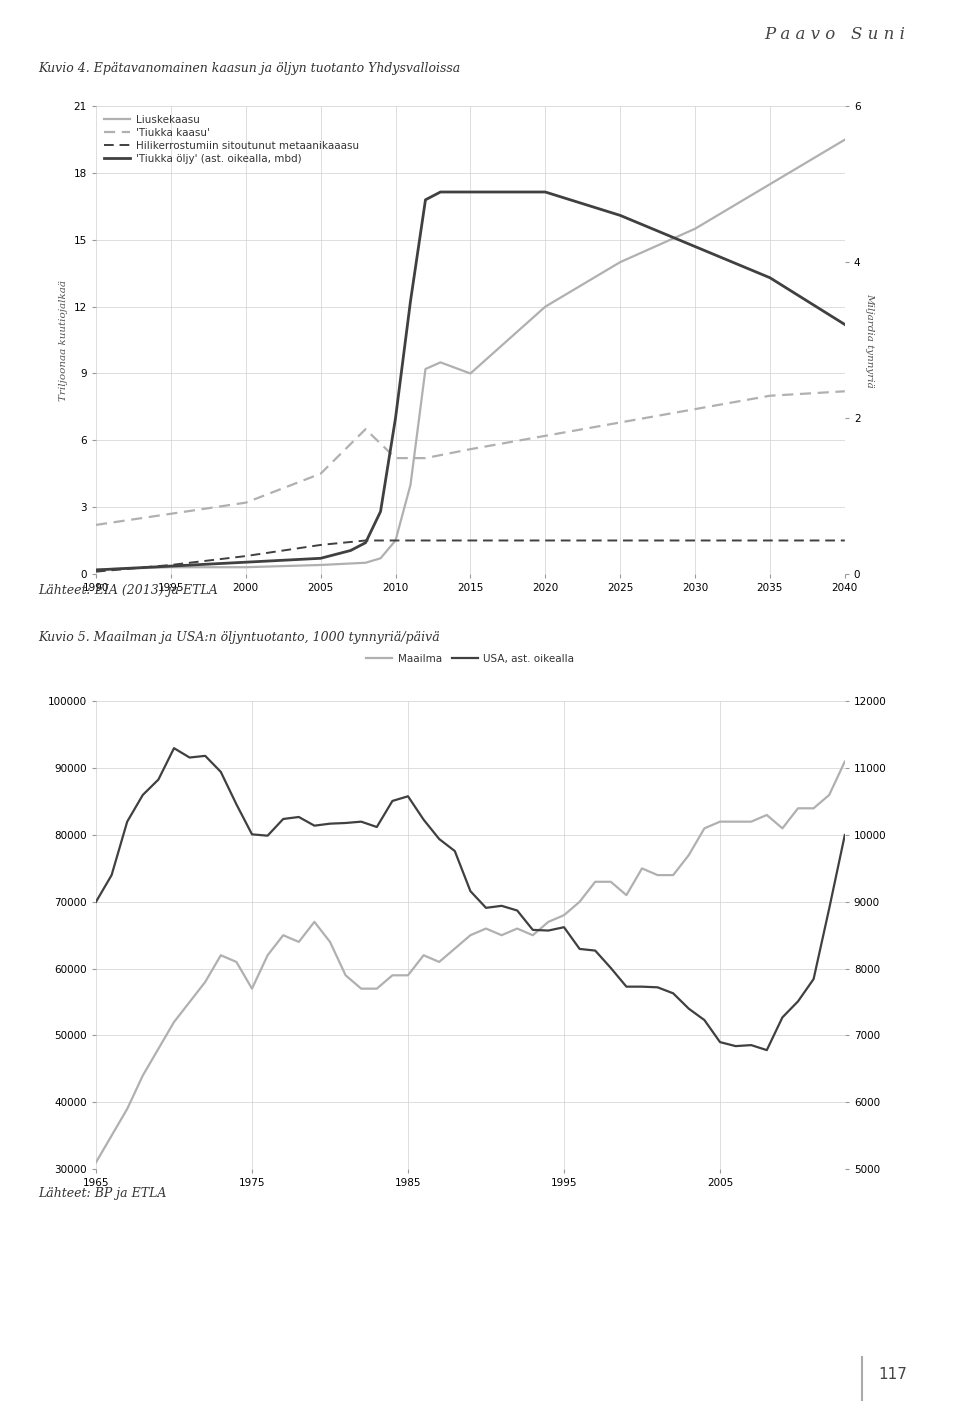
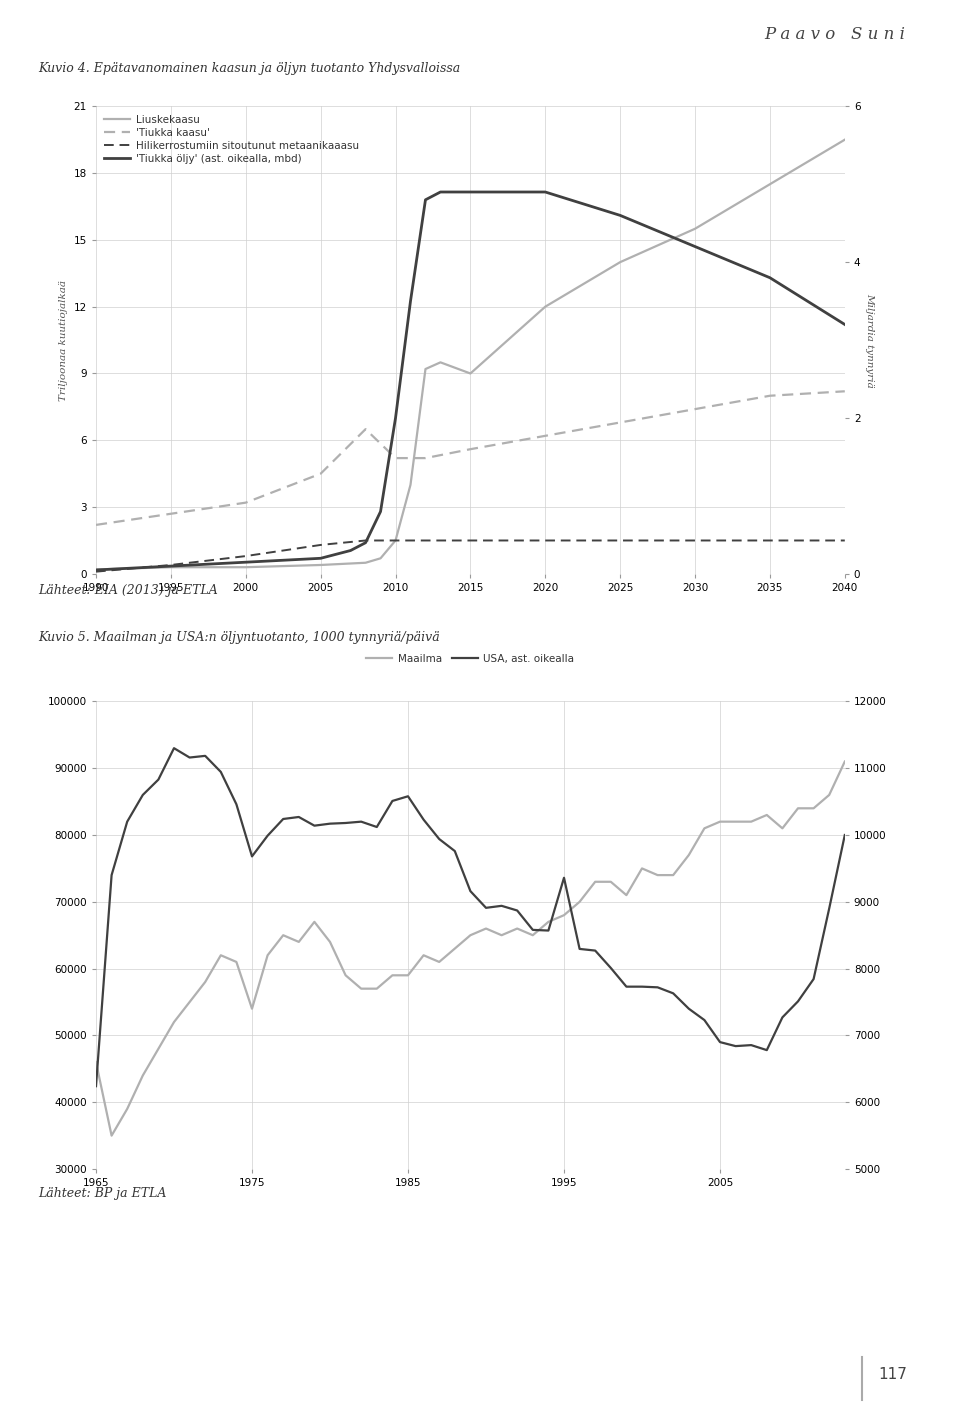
Maailma/1965: 31000 -> 46000
USA, ast. oikealla/1965: 9000 -> 6240
Maailma/1975: 57000 -> 54000
USA, ast. oikealla/1975: 10010 -> 9680
USA, ast. oikealla/1995: 8620 -> 9360
